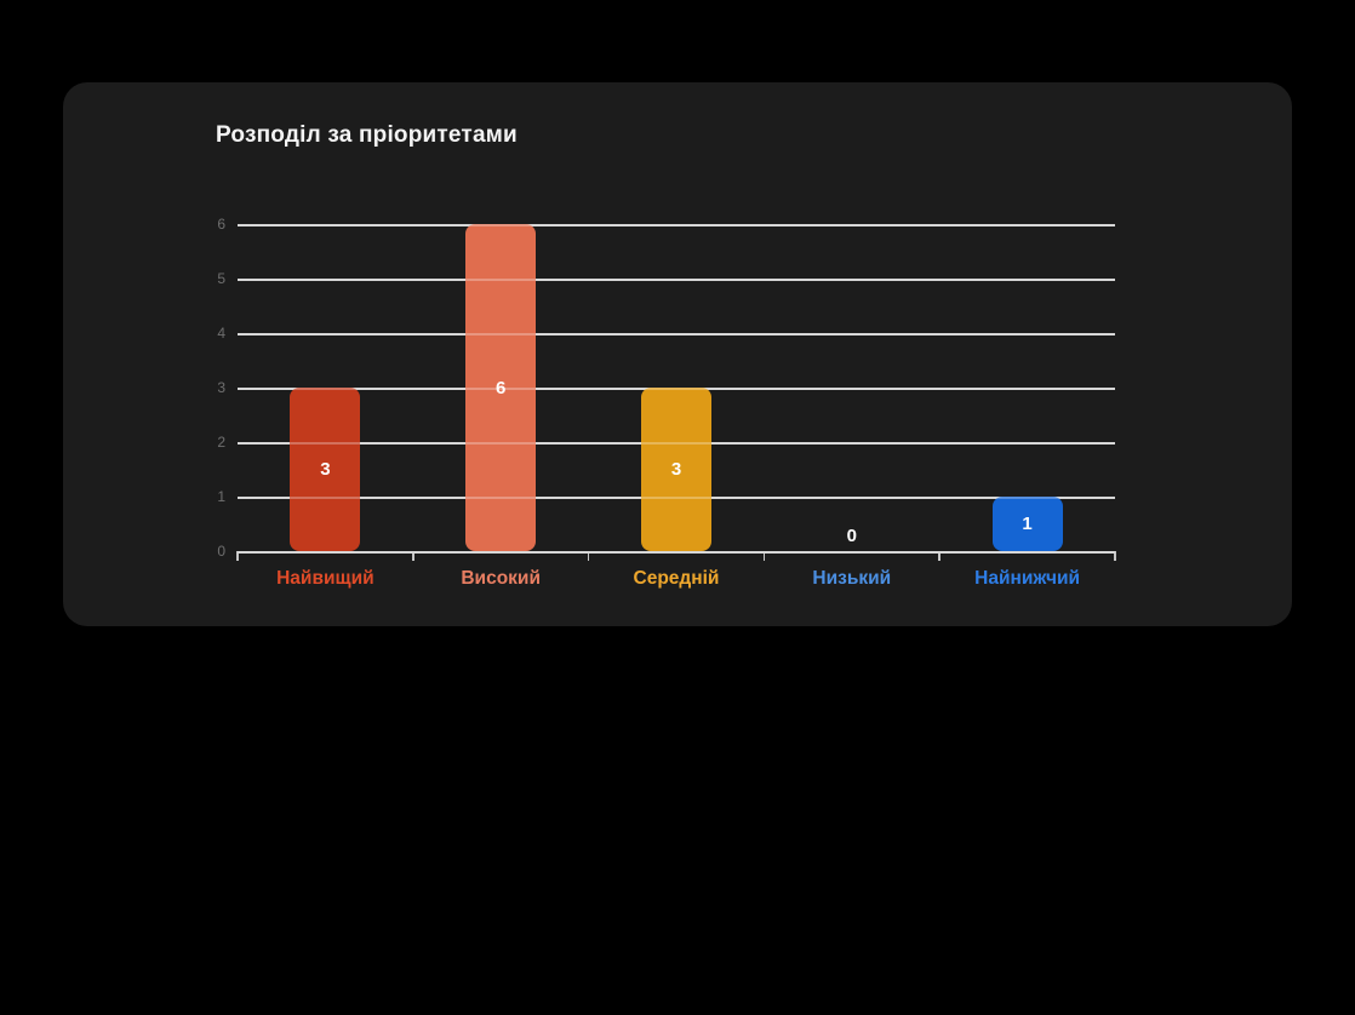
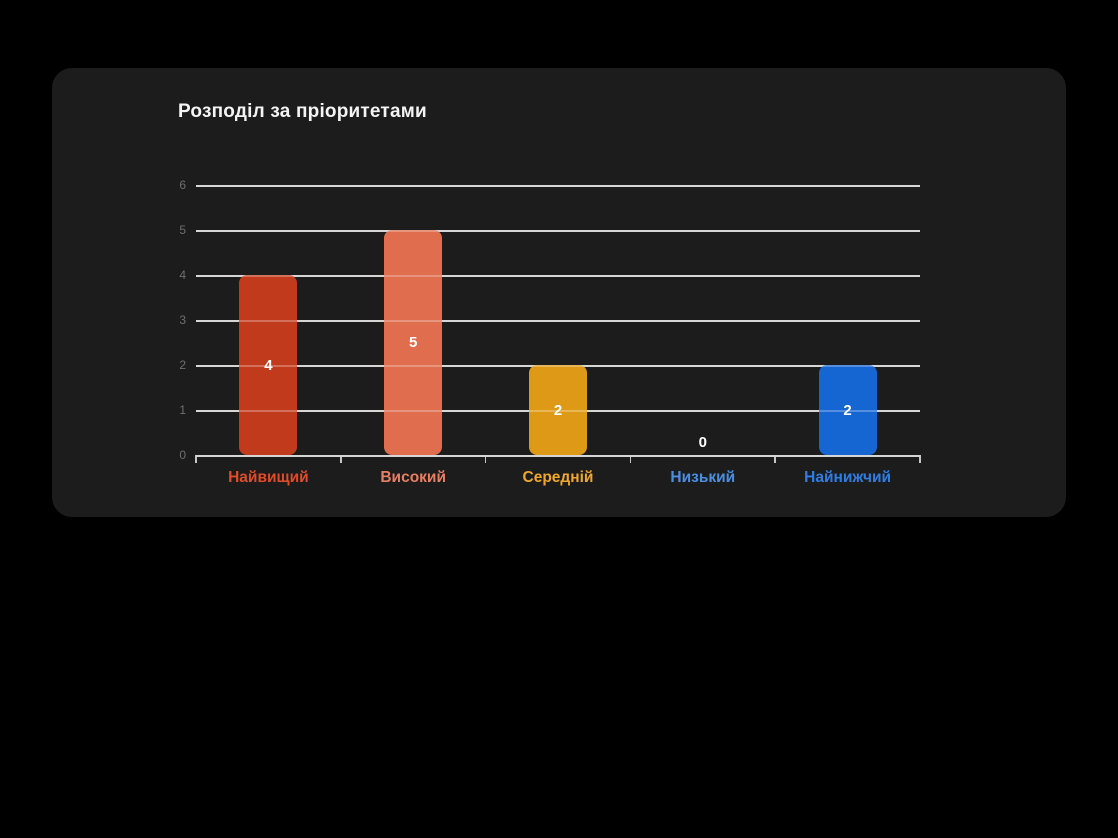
Найвищий: 3 -> 4
Високий: 6 -> 5
Середній: 3 -> 2
Найнижчий: 1 -> 2
